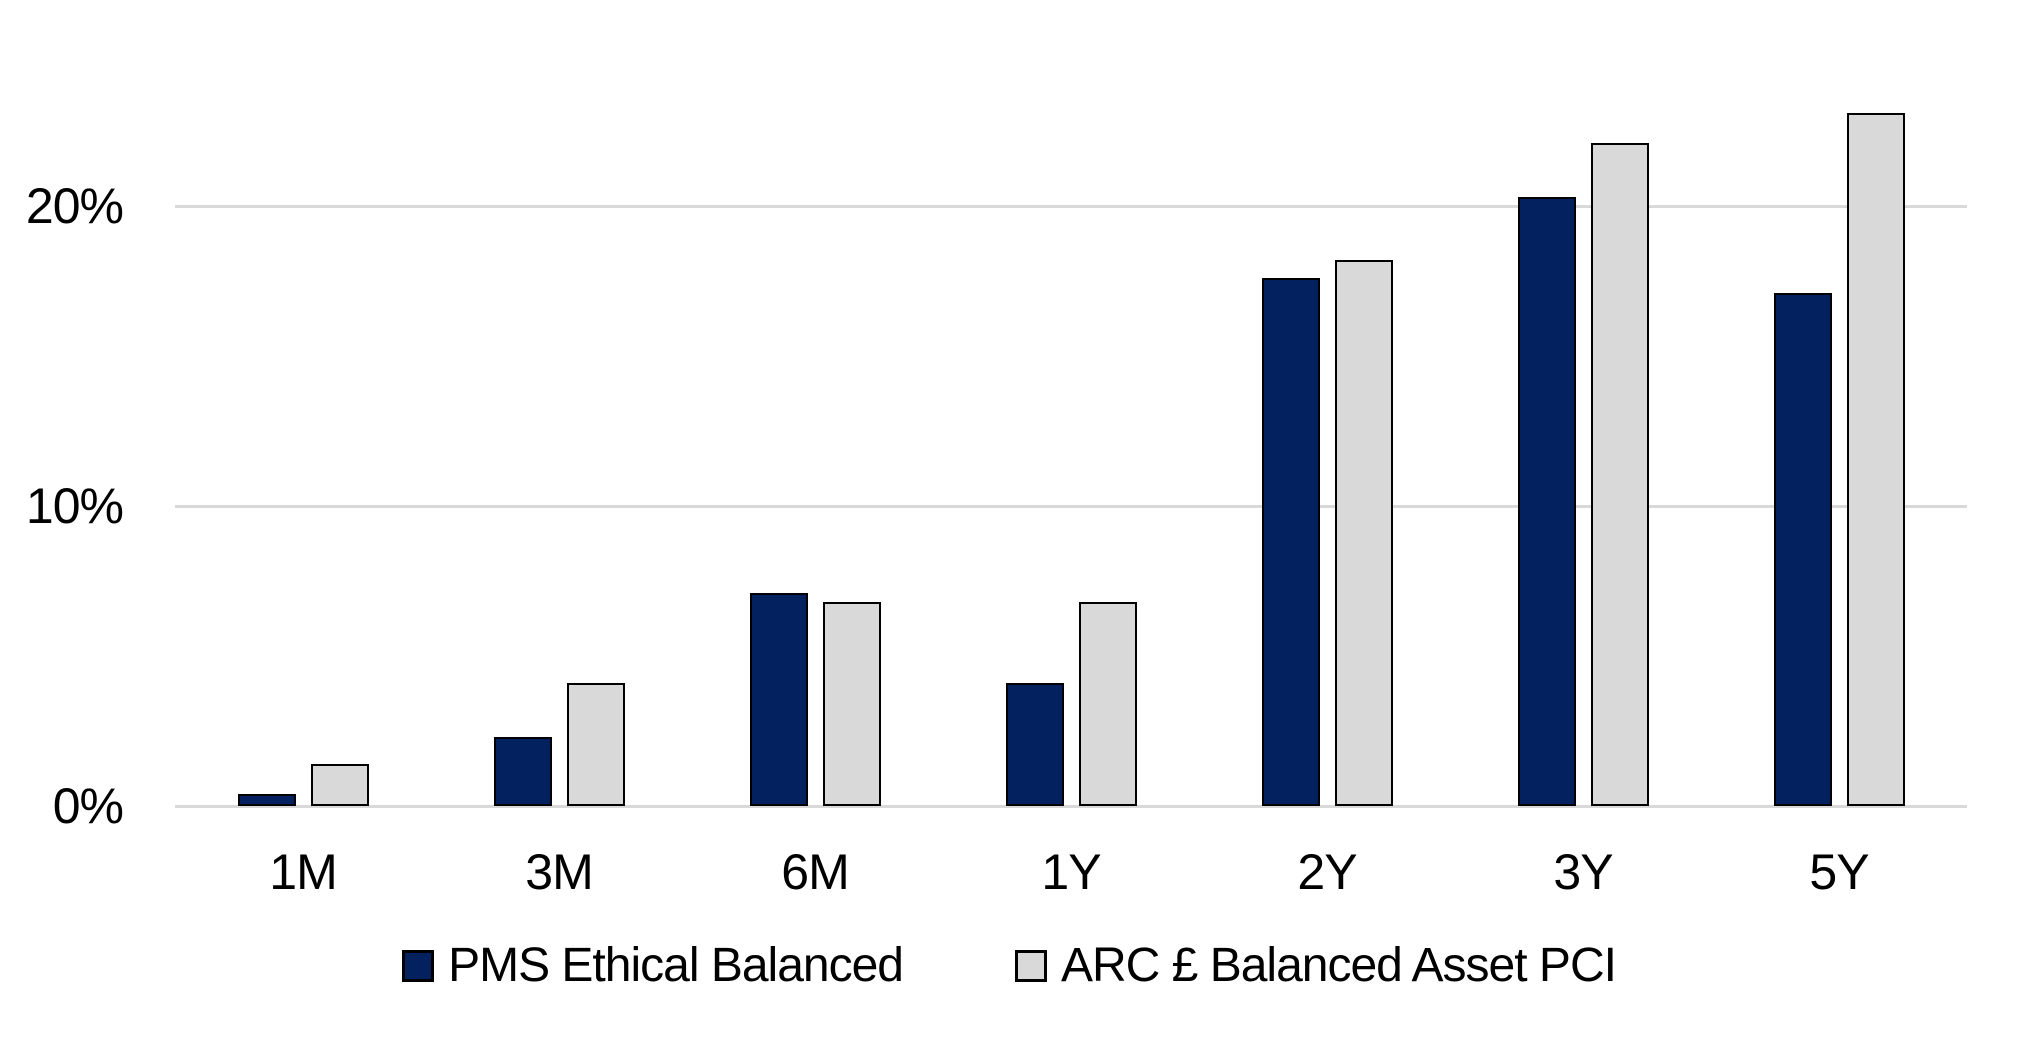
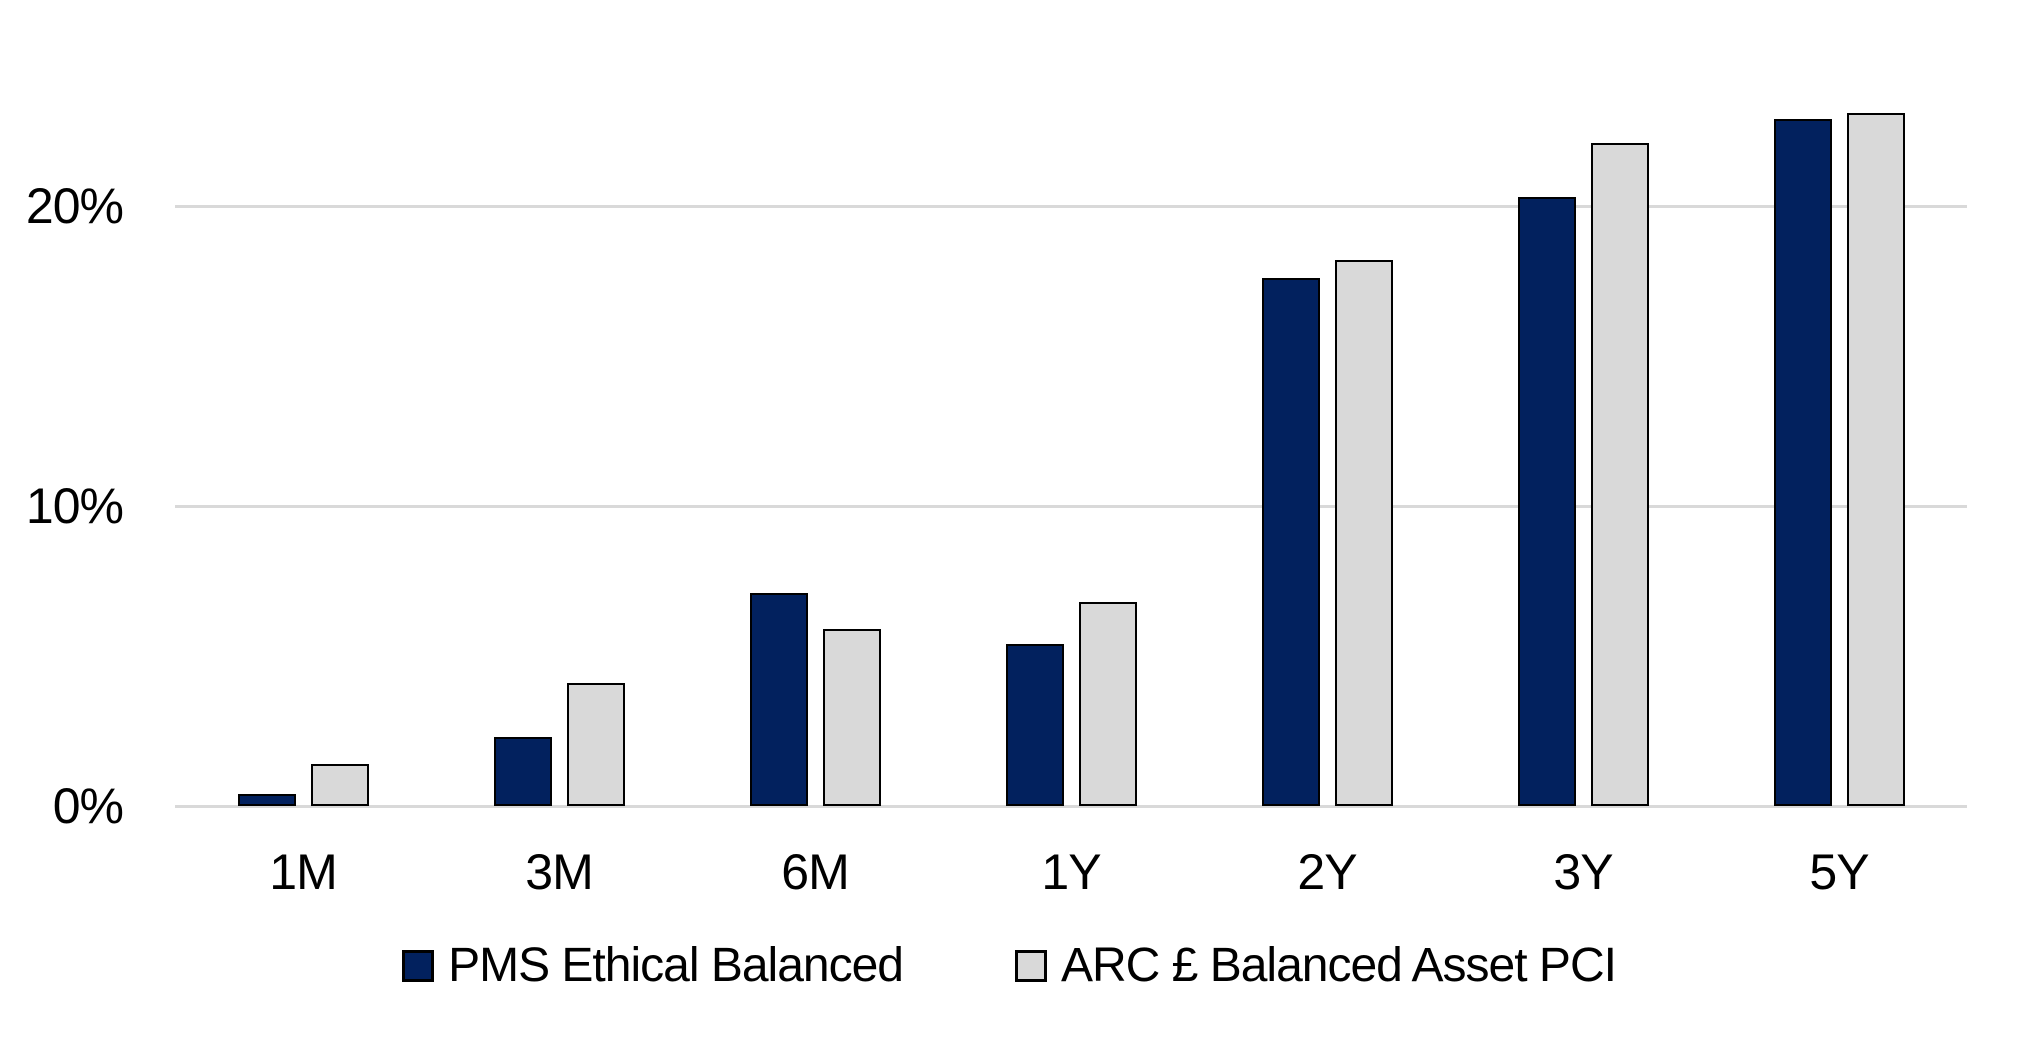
ARC £ Balanced Asset PCI/6M: 6.8% -> 5.9%
PMS Ethical Balanced/1Y: 4.1% -> 5.4%
PMS Ethical Balanced/5Y: 17.1% -> 22.9%
